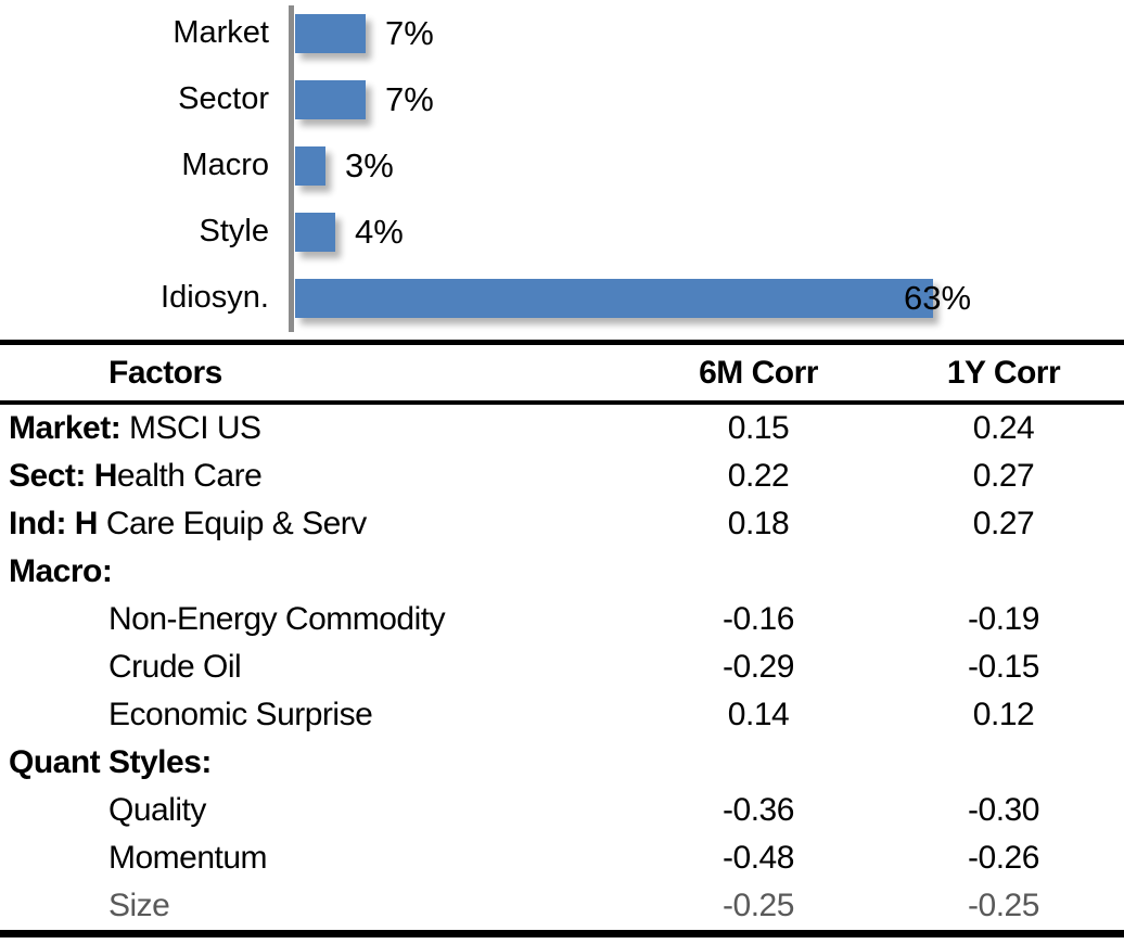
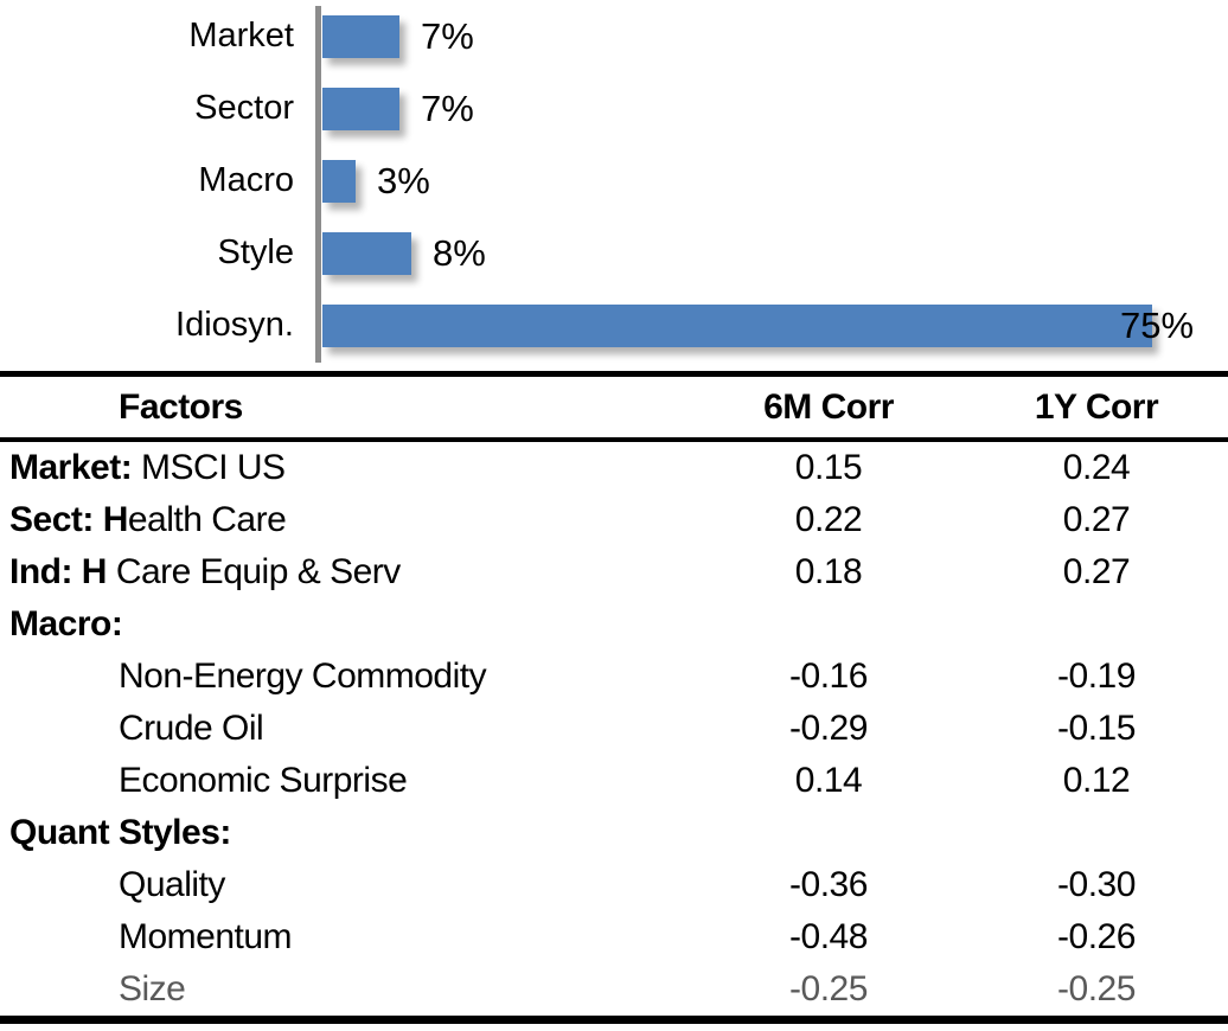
Style: 4% -> 8%
Idiosyn.: 63% -> 75%
